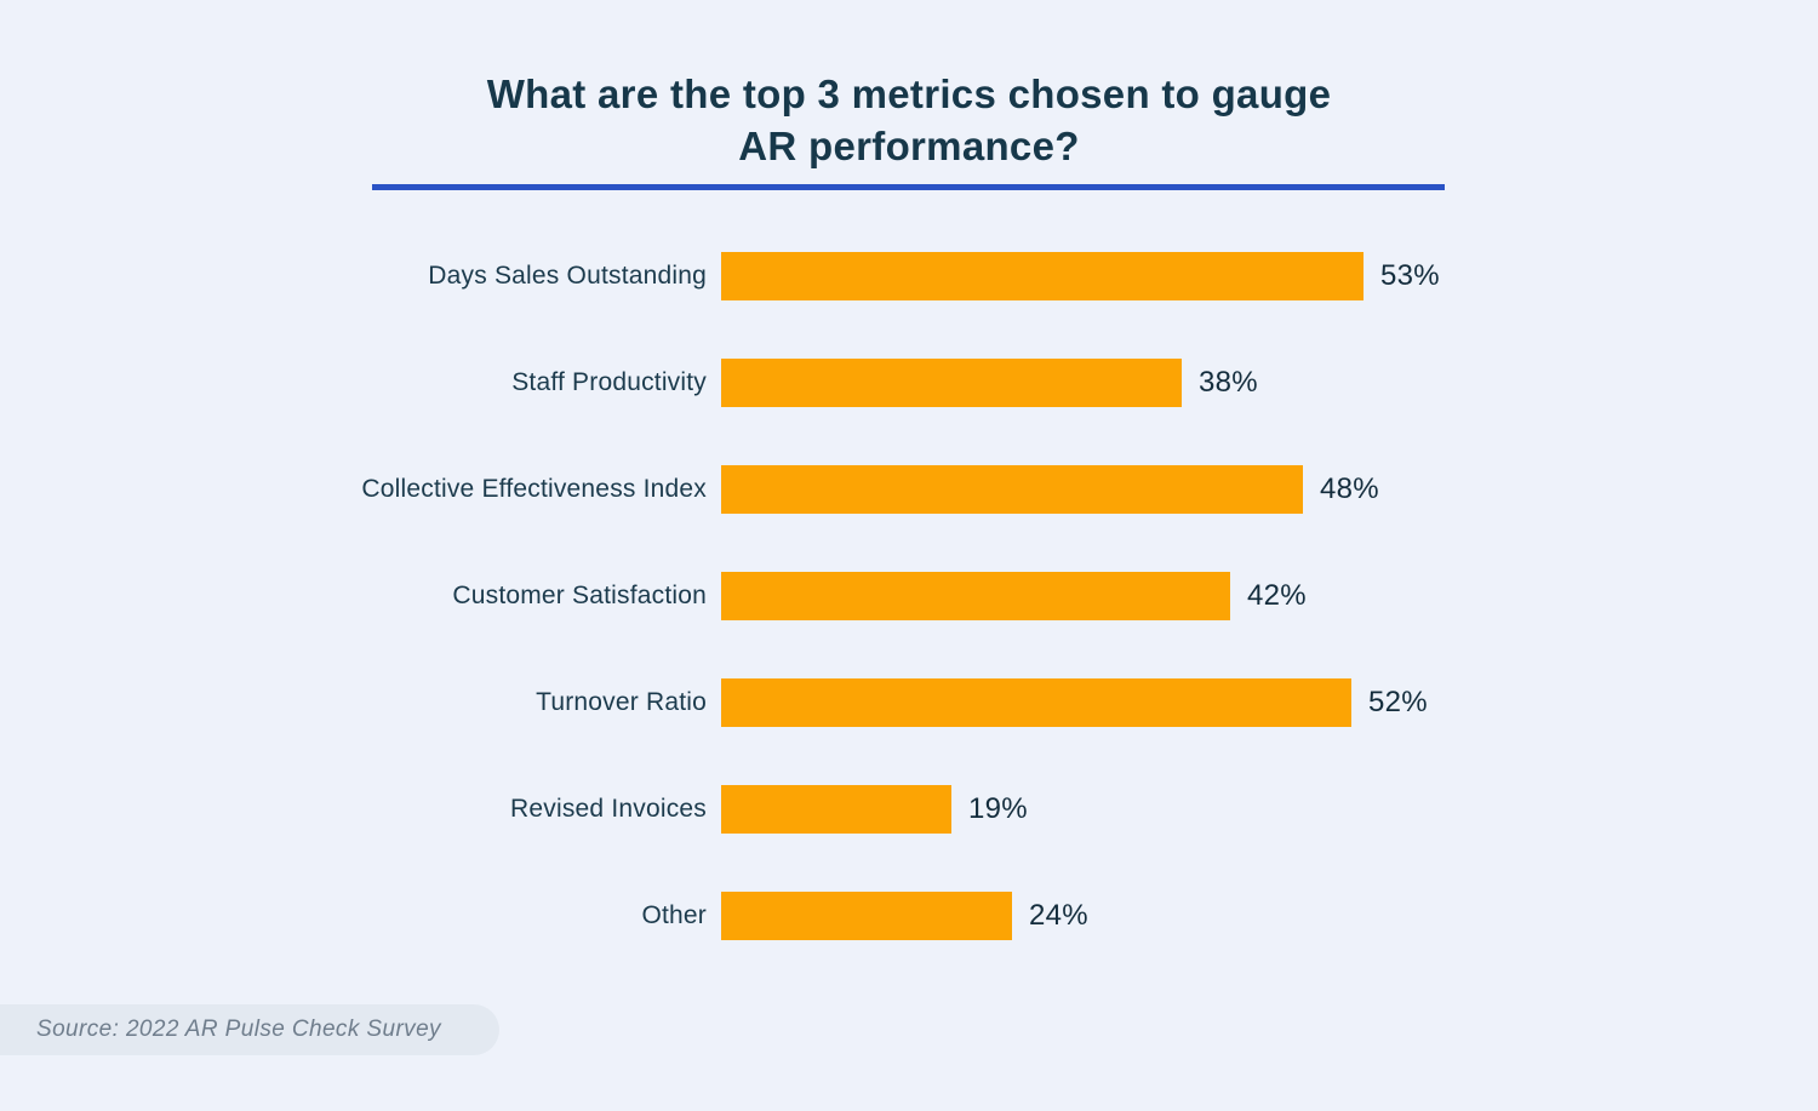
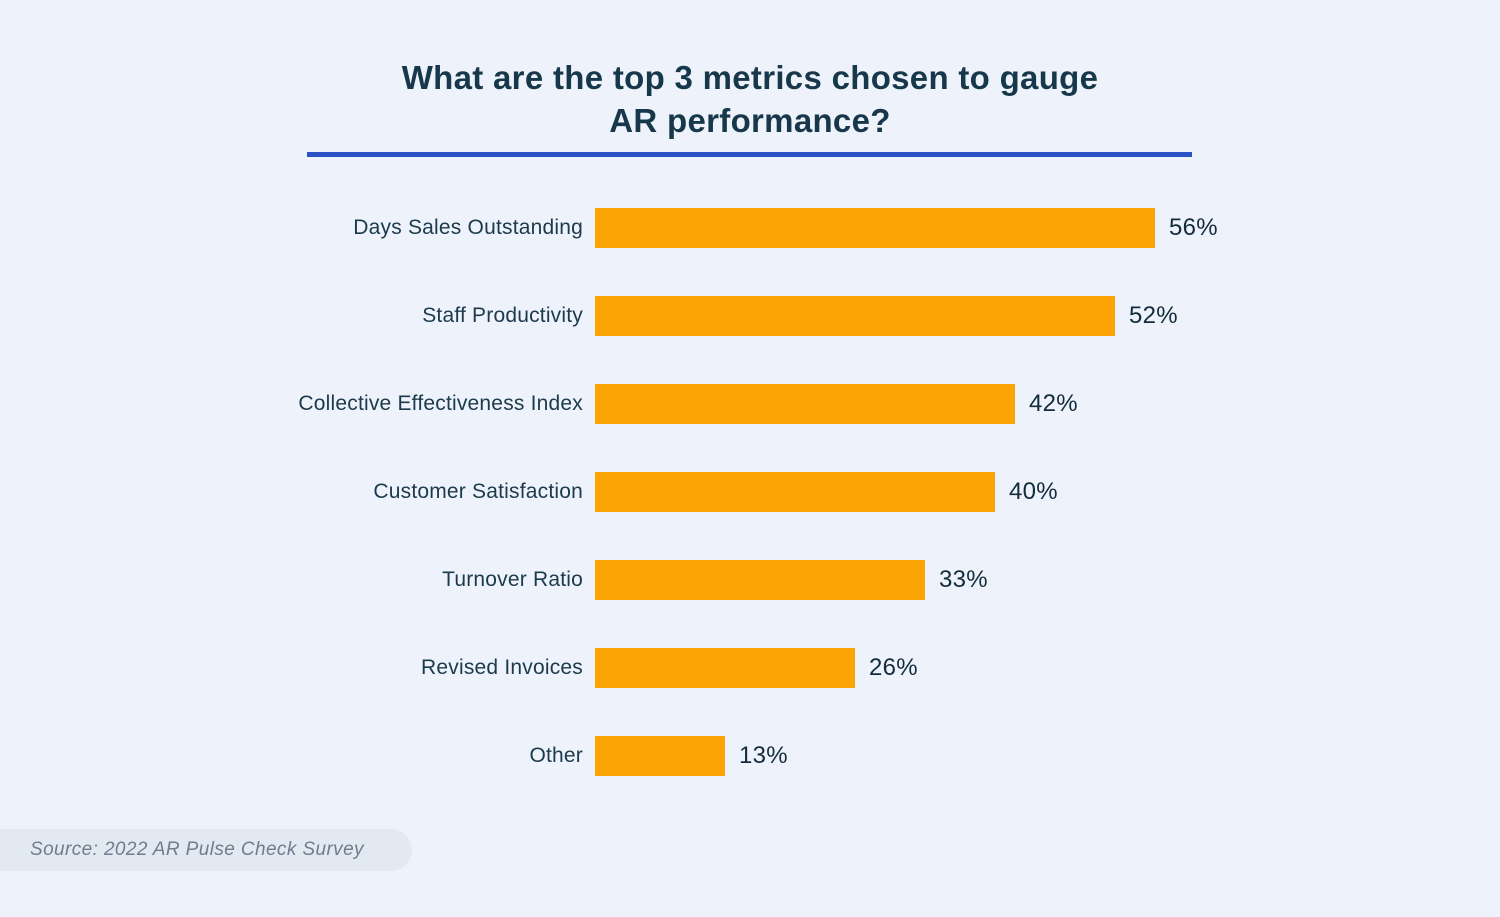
Days Sales Outstanding: 53% -> 56%
Staff Productivity: 38% -> 52%
Collective Effectiveness Index: 48% -> 42%
Customer Satisfaction: 42% -> 40%
Turnover Ratio: 52% -> 33%
Revised Invoices: 19% -> 26%
Other: 24% -> 13%
